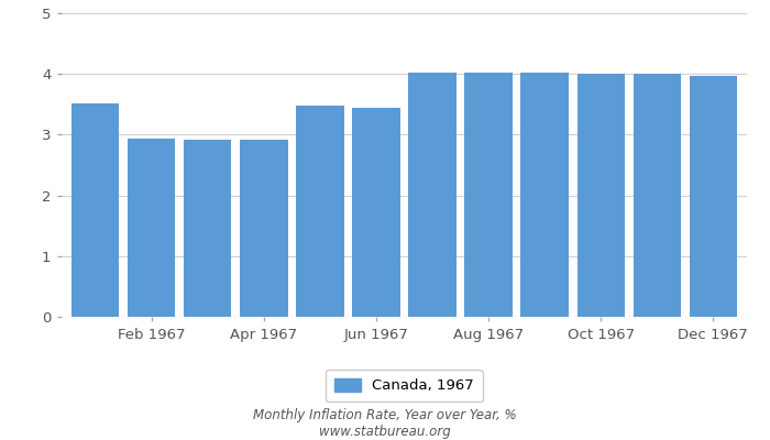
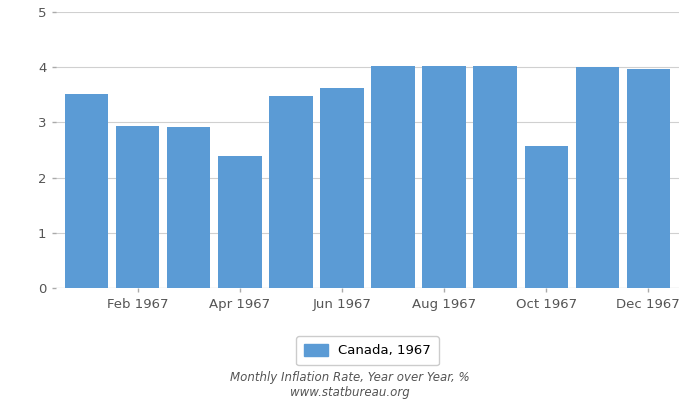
Apr 1967: 2.91 -> 2.40
Jun 1967: 3.45 -> 3.62
Oct 1967: 4.01 -> 2.58
